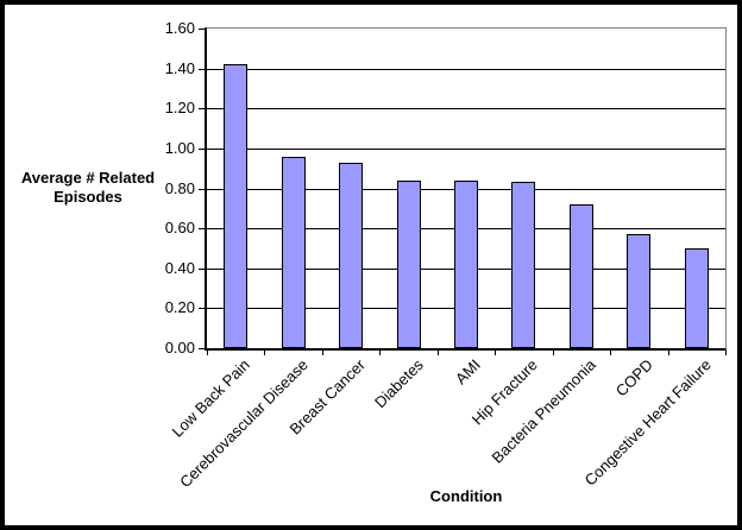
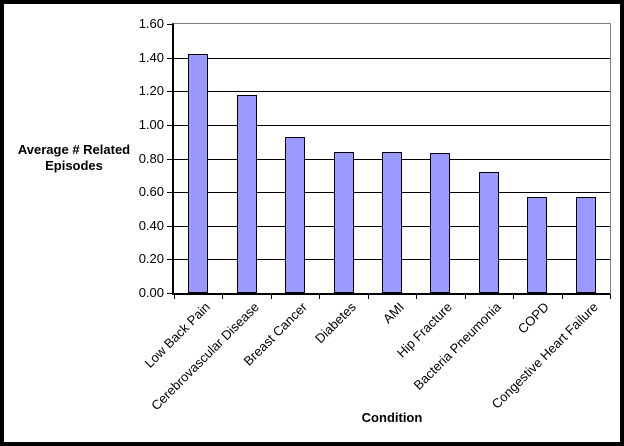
Cerebrovascular Disease: 0.96 -> 1.18
Congestive Heart Failure: 0.50 -> 0.57
